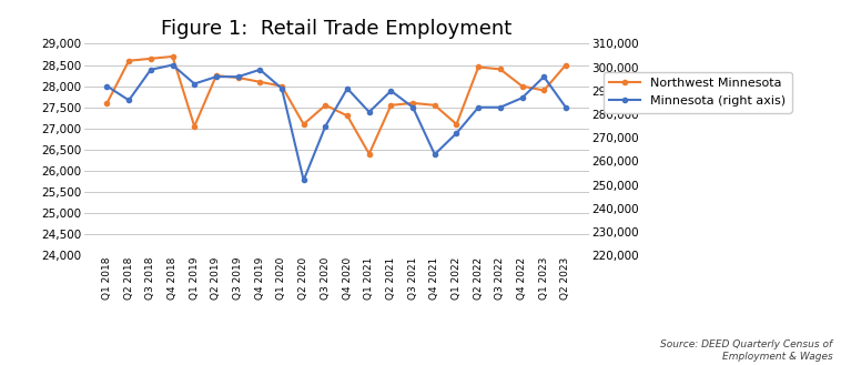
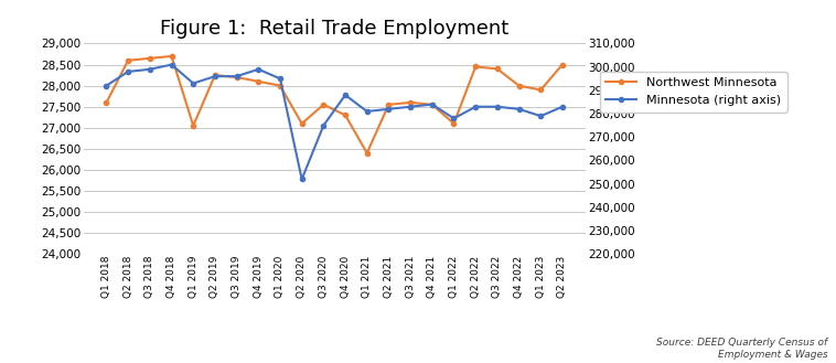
Minnesota (right axis)/Q2 2018: 286,000 -> 298,000
Minnesota (right axis)/Q1 2020: 291,000 -> 295,000
Minnesota (right axis)/Q4 2020: 291,000 -> 288,000
Minnesota (right axis)/Q2 2021: 290,000 -> 282,000
Minnesota (right axis)/Q4 2021: 263,000 -> 284,000
Minnesota (right axis)/Q1 2022: 272,000 -> 278,000
Minnesota (right axis)/Q4 2022: 287,000 -> 282,000
Minnesota (right axis)/Q1 2023: 296,000 -> 279,000
